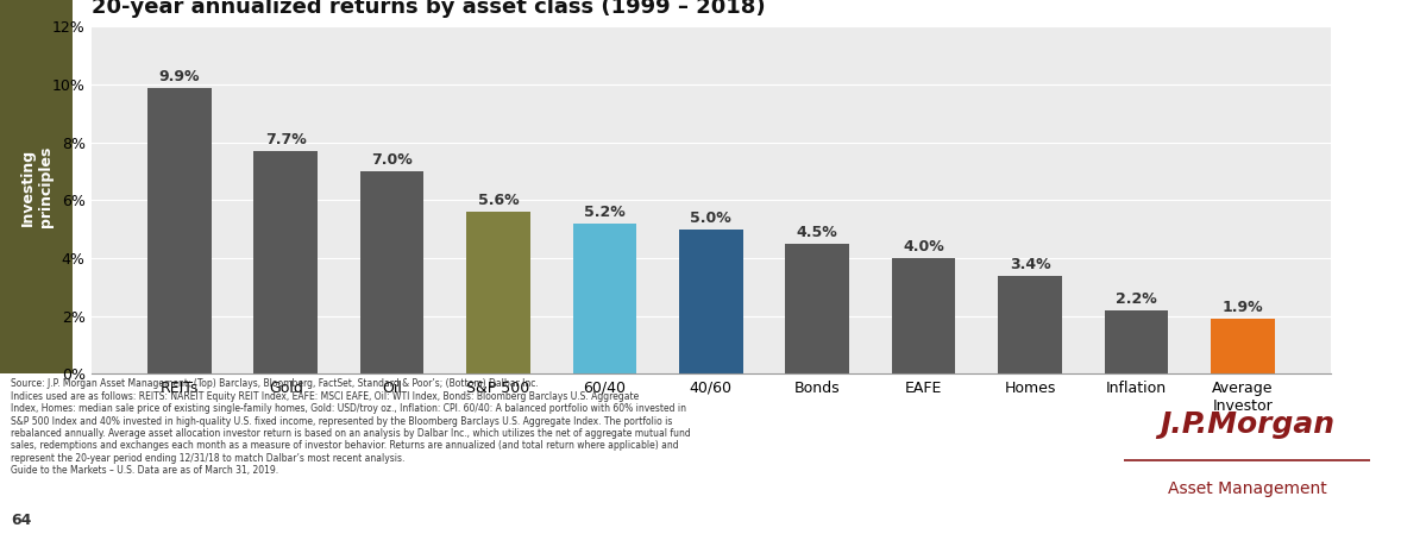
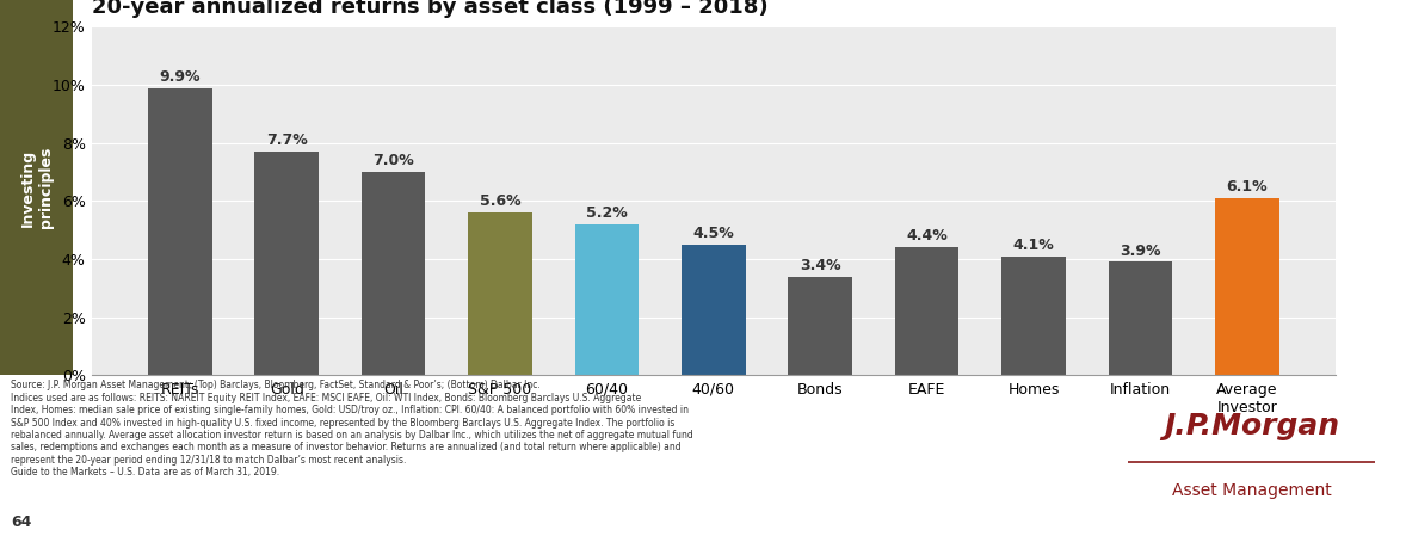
40/60: 5.0% -> 4.5%
Bonds: 4.5% -> 3.4%
EAFE: 4.0% -> 4.4%
Homes: 3.4% -> 4.1%
Inflation: 2.2% -> 3.9%
Average Investor: 1.9% -> 6.1%
